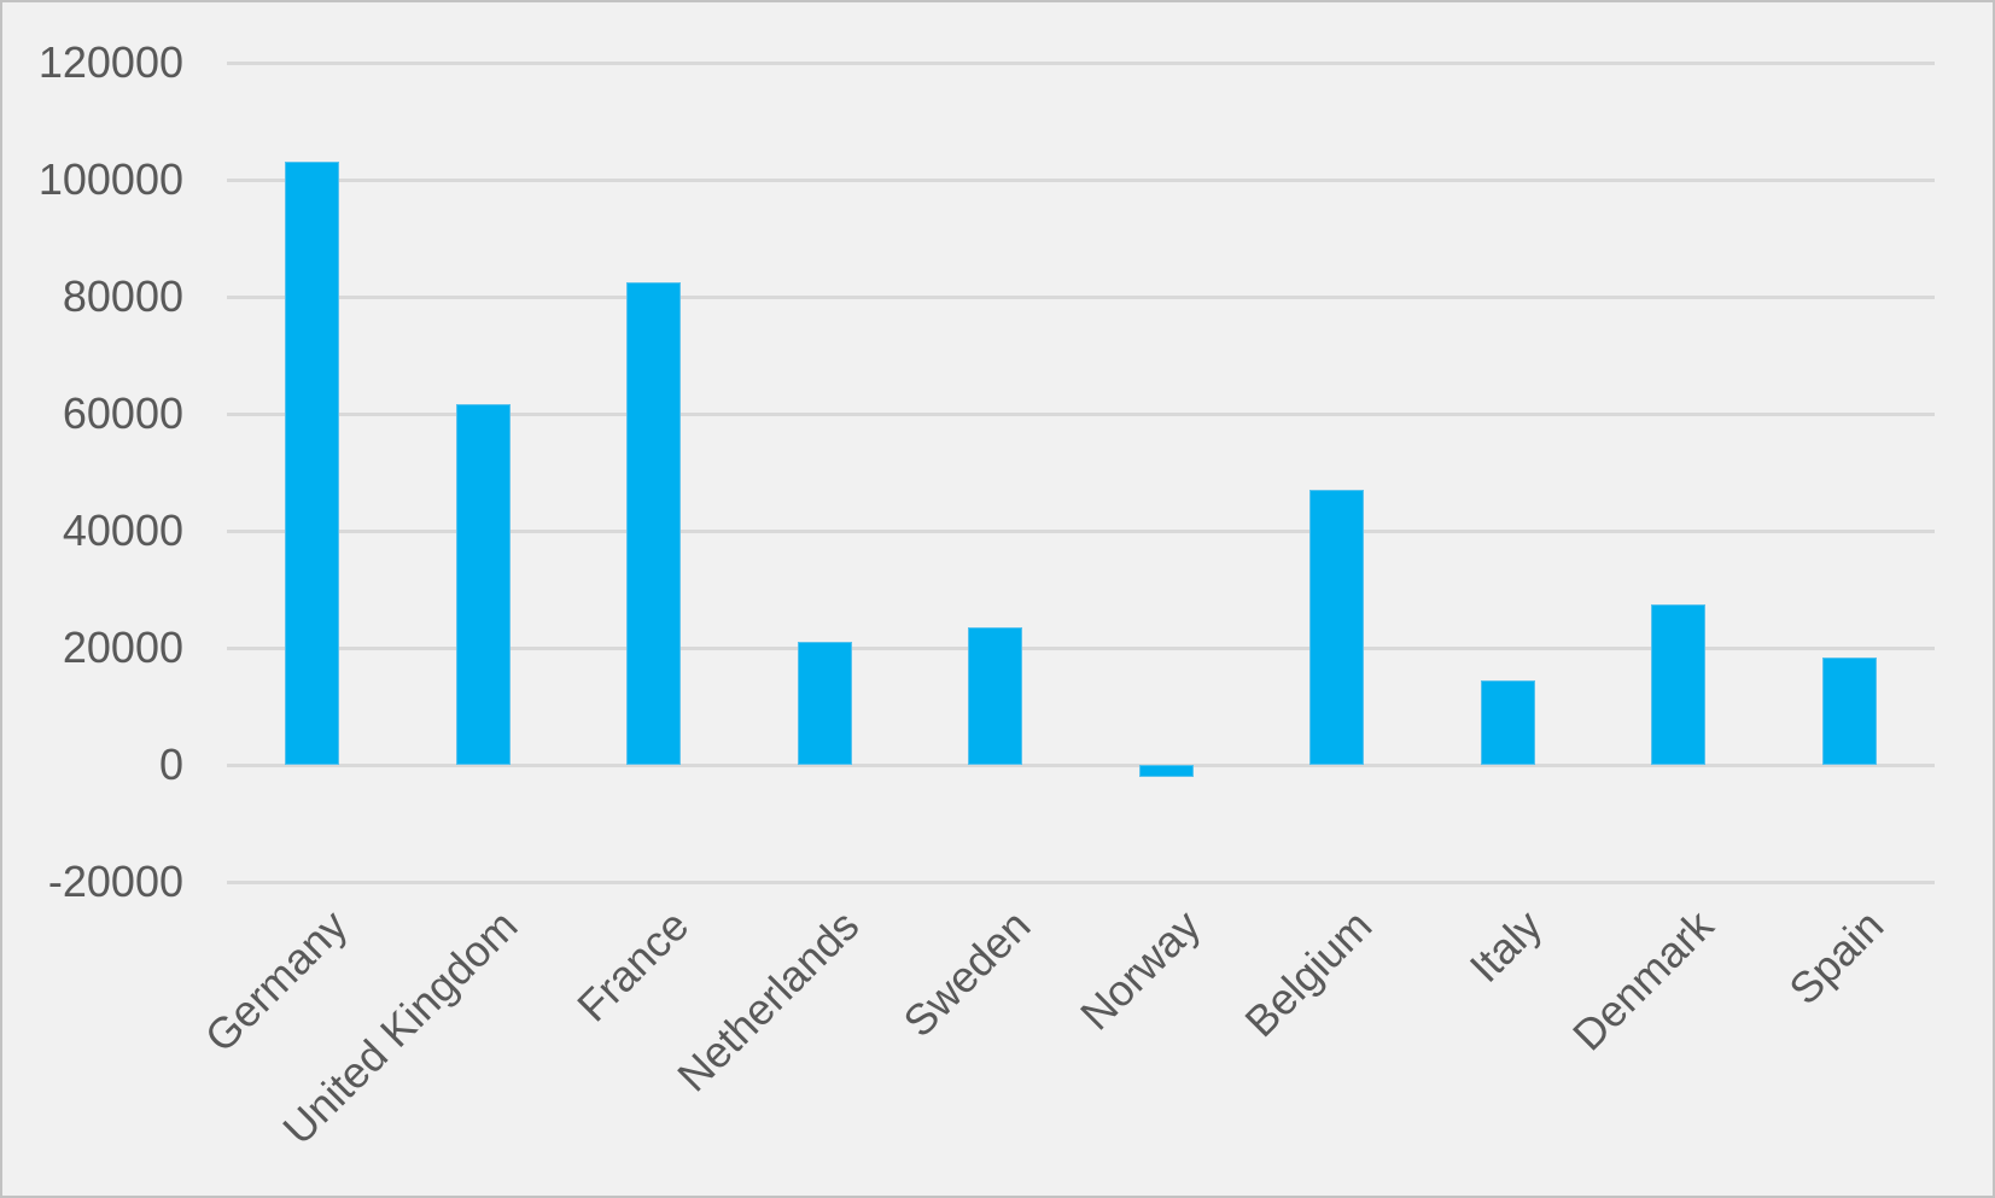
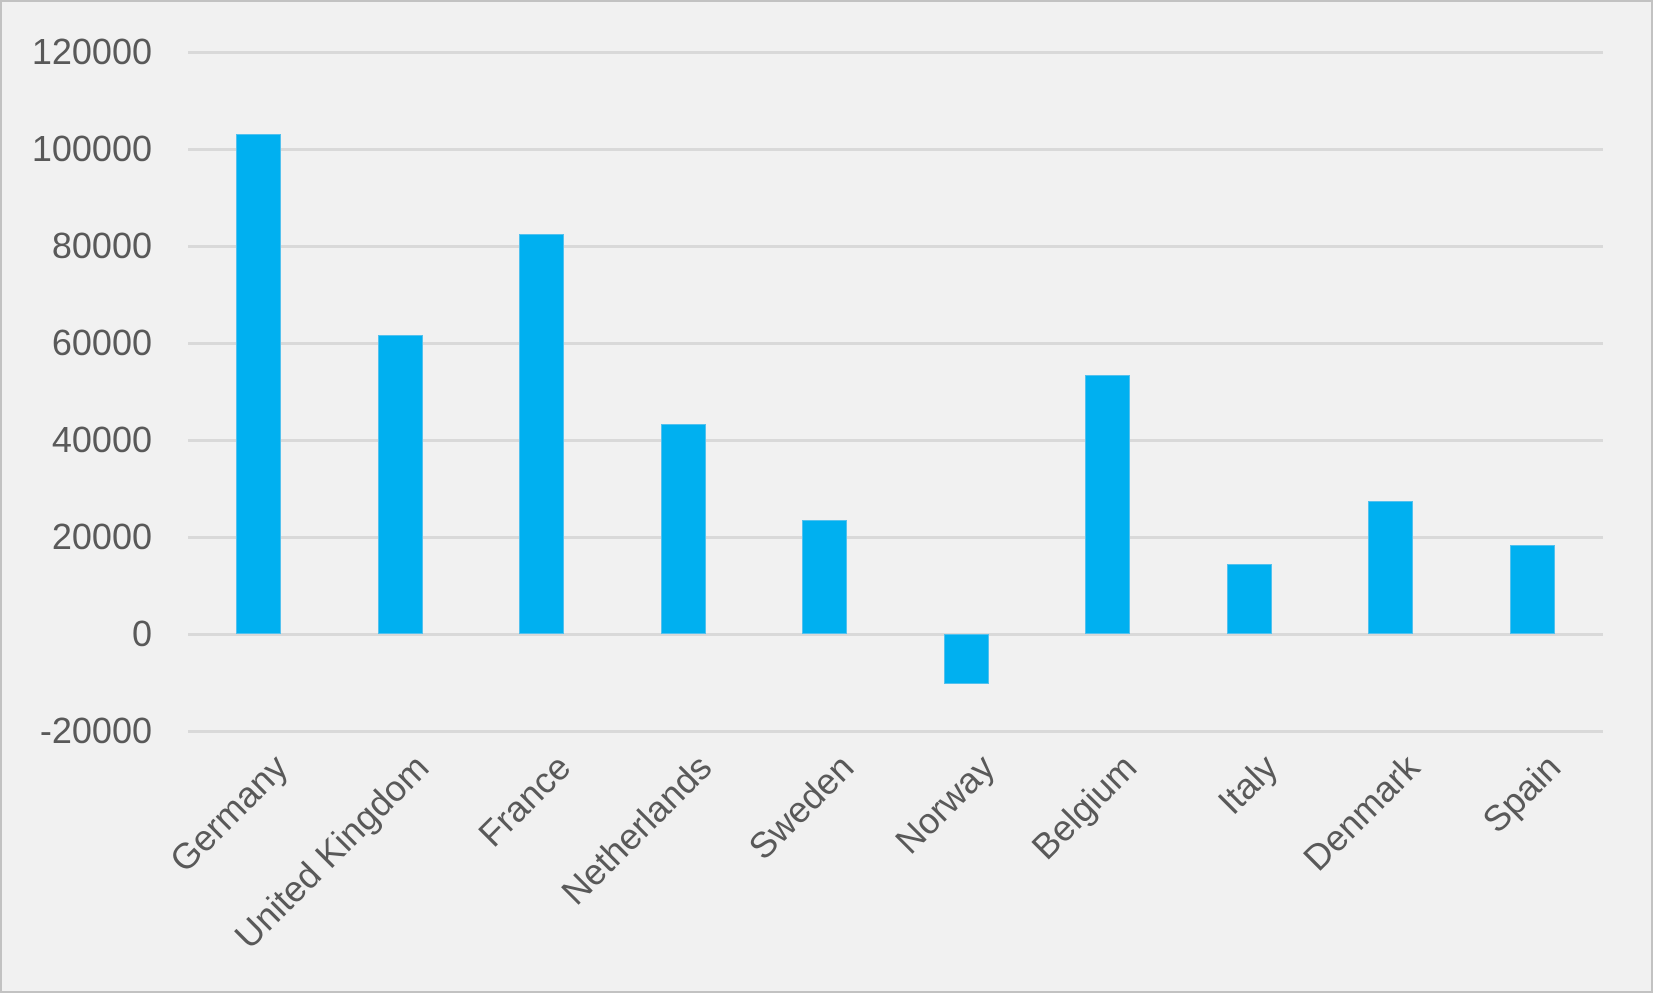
Netherlands: 21000 -> 43000
Norway: -2000 -> -10000
Belgium: 47000 -> 54000
